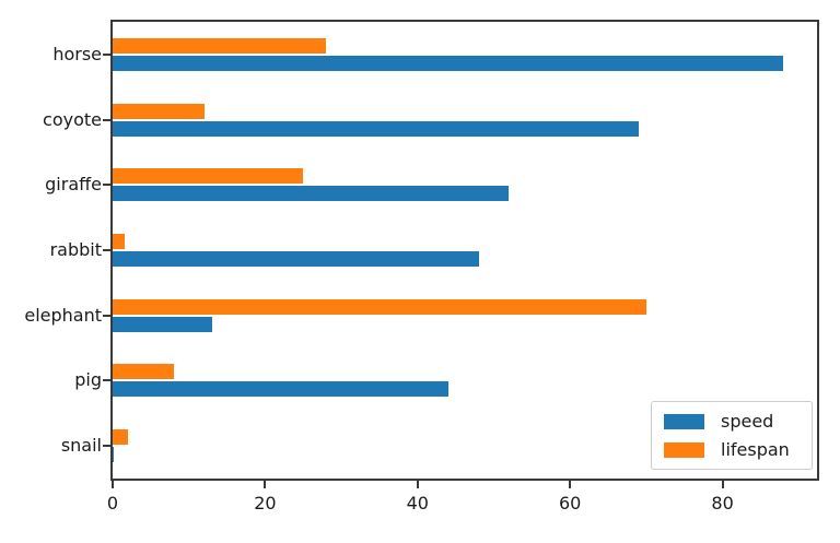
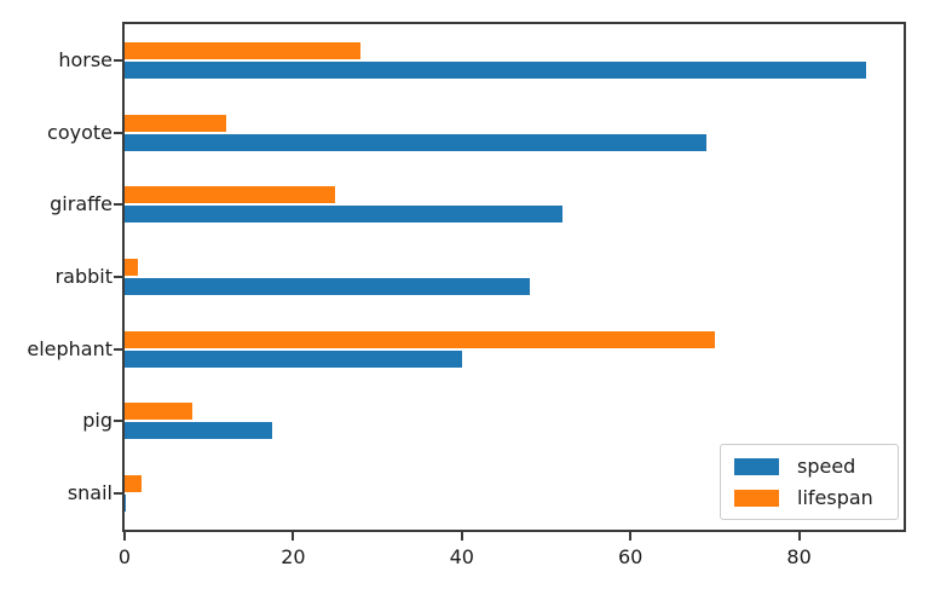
speed/elephant: 13 -> 40
speed/pig: 44 -> 18
